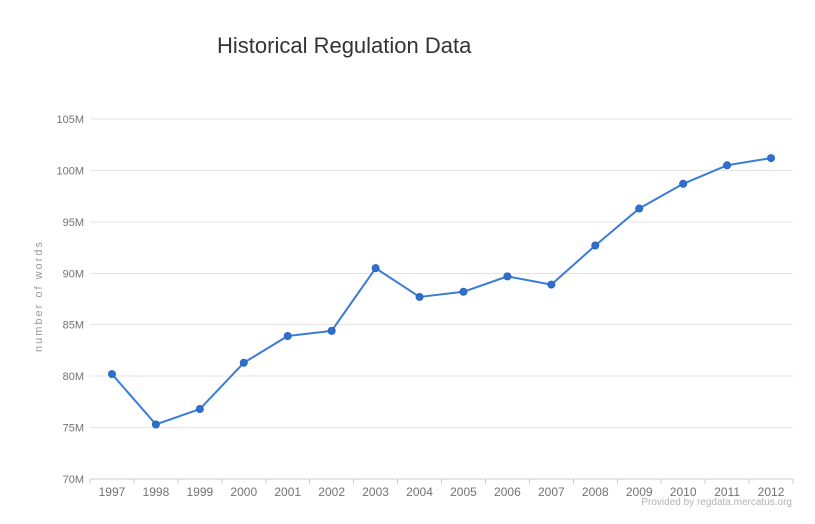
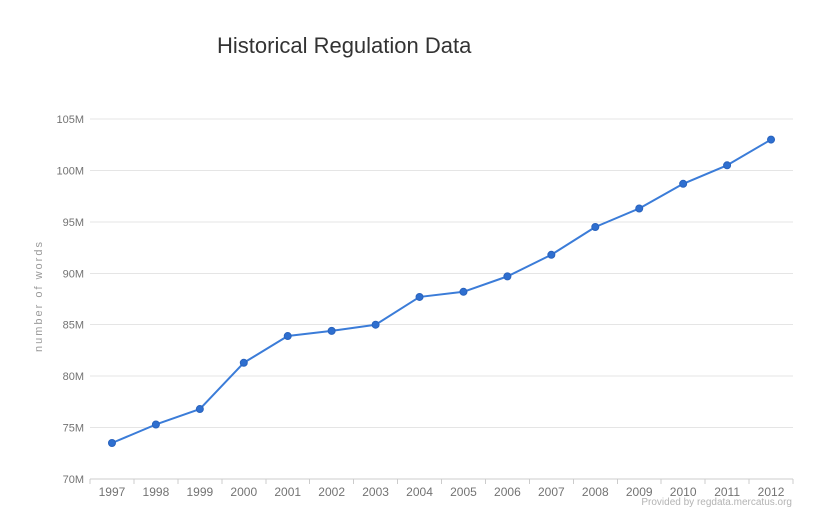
1997: 80.2M -> 73.5M
2003: 90.5M -> 85.0M
2007: 88.9M -> 91.8M
2008: 92.7M -> 94.5M
2012: 101.2M -> 103.0M
